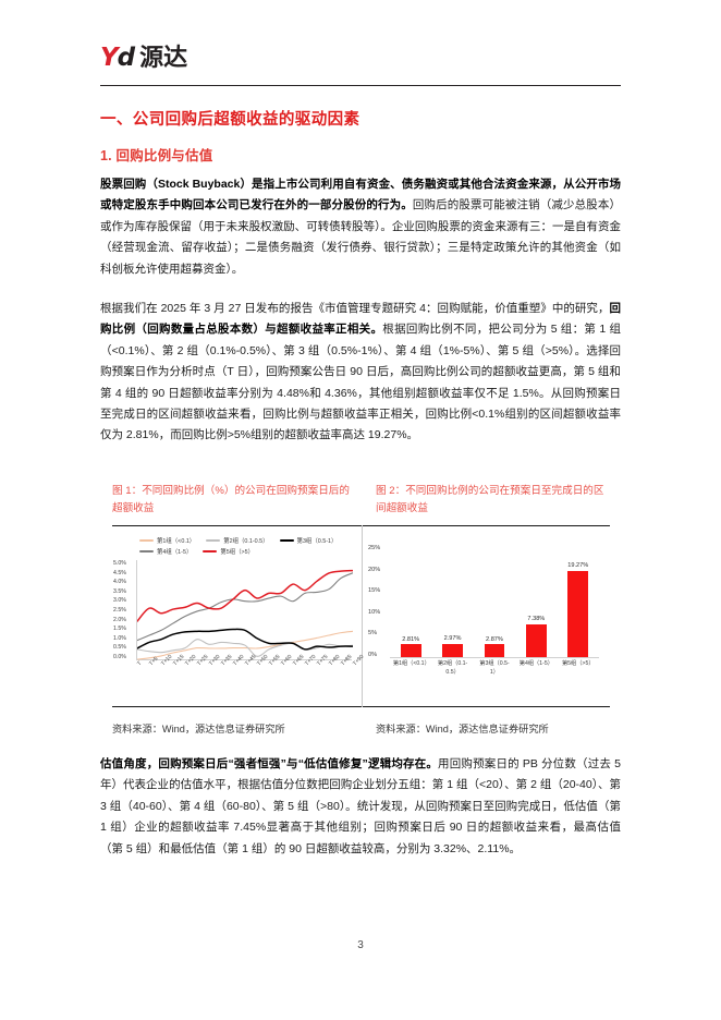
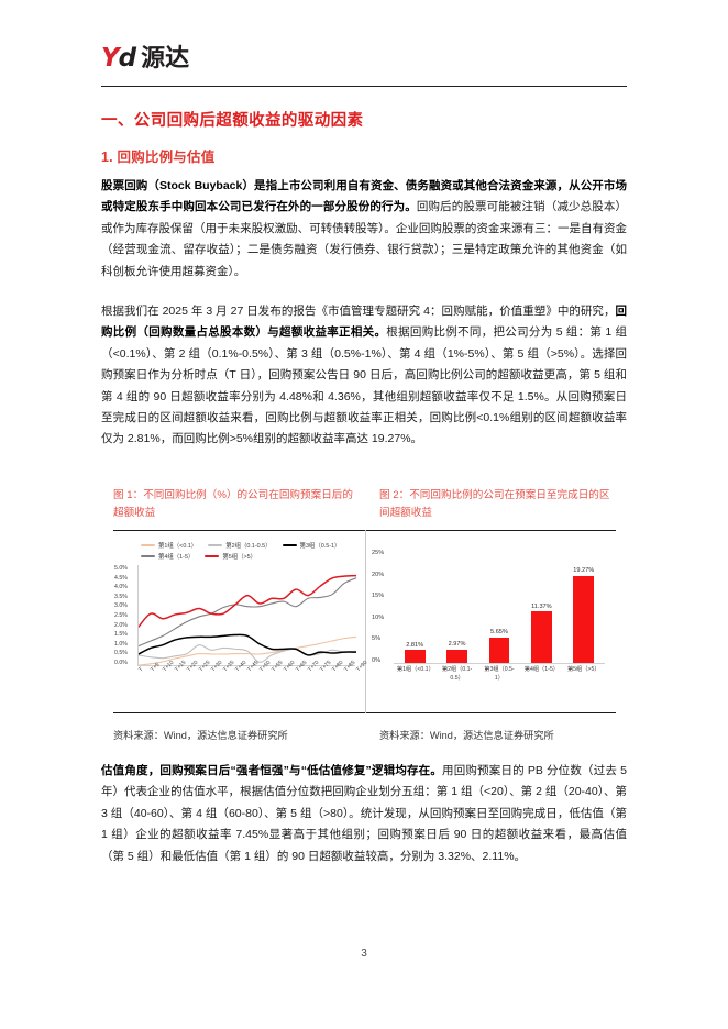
图 2：不同回购比例的公司在预案日至完成日的区间超额收益/第3组（0.5-1）: 2.87% -> 5.65%
图 2：不同回购比例的公司在预案日至完成日的区间超额收益/第4组（1-5）: 7.38% -> 11.37%
